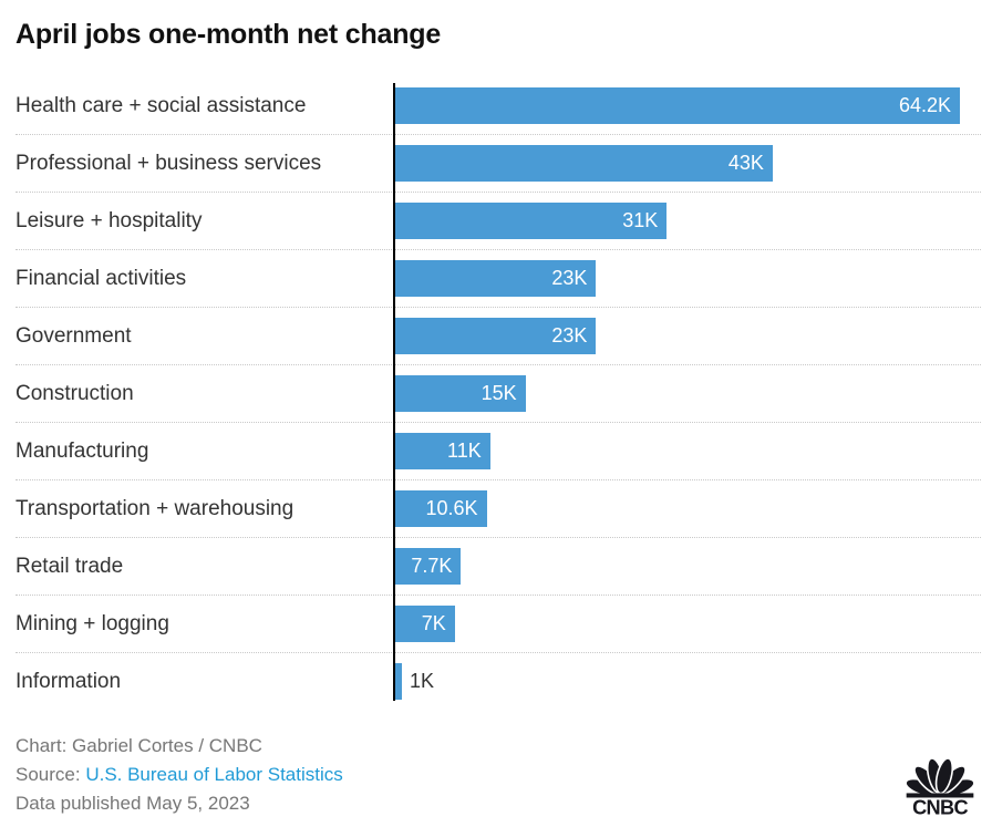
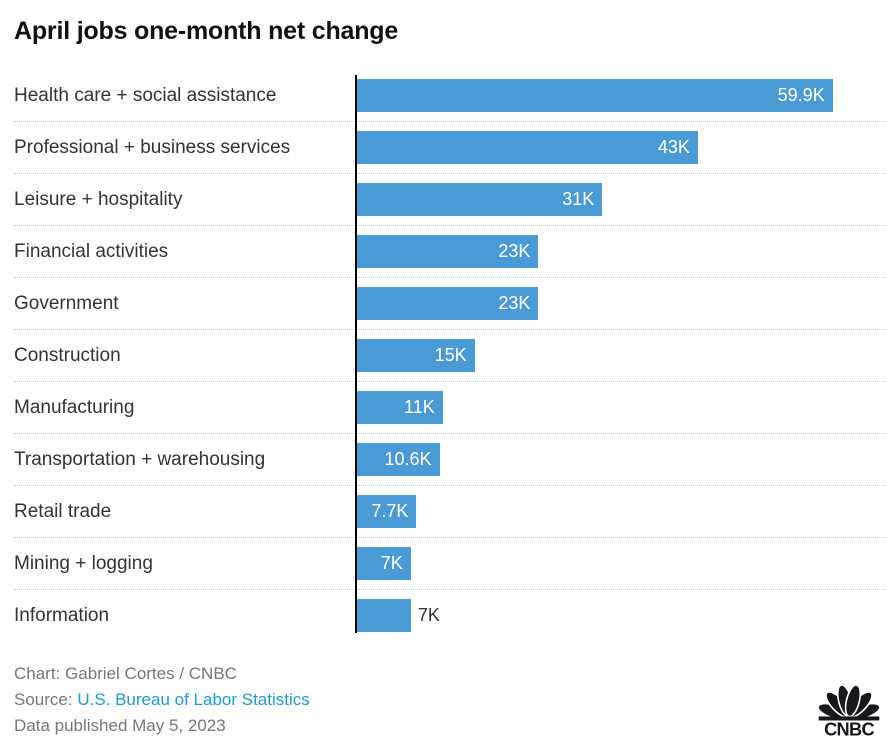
Health care + social assistance: 64.2K -> 59.9K
Information: 1K -> 7K
